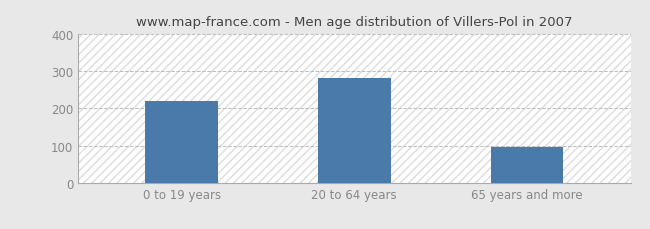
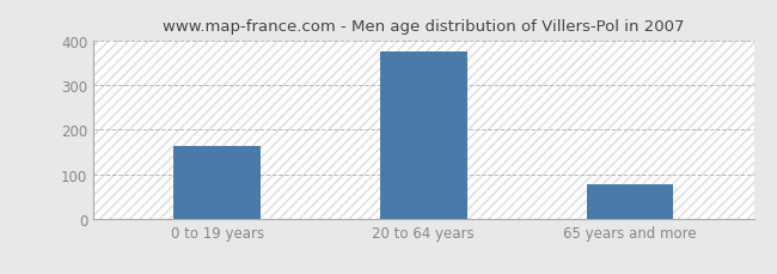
0 to 19 years: 220 -> 163
20 to 64 years: 280 -> 375
65 years and more: 95 -> 78
